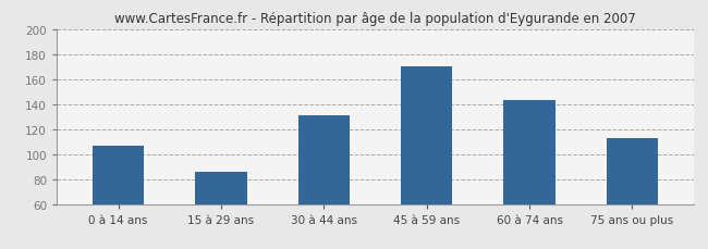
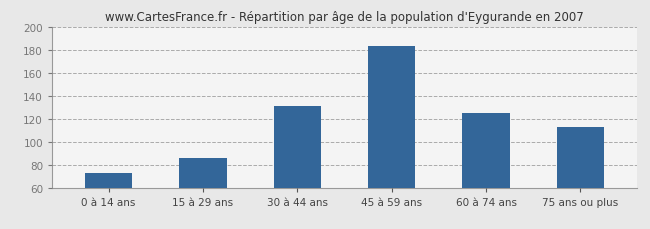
0 à 14 ans: 107 -> 73
45 à 59 ans: 170 -> 183
60 à 74 ans: 143 -> 125
